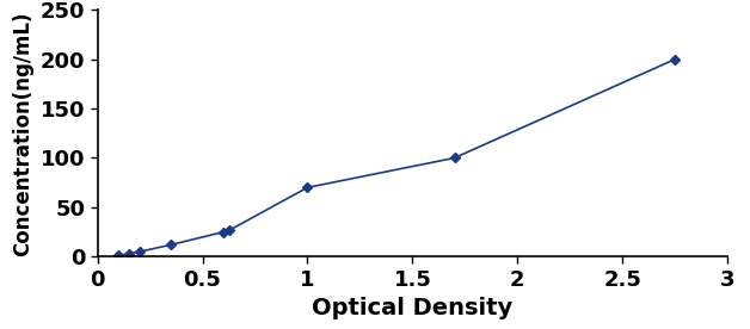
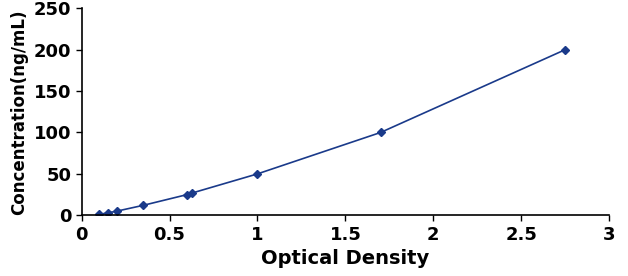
1: 70 -> 50
